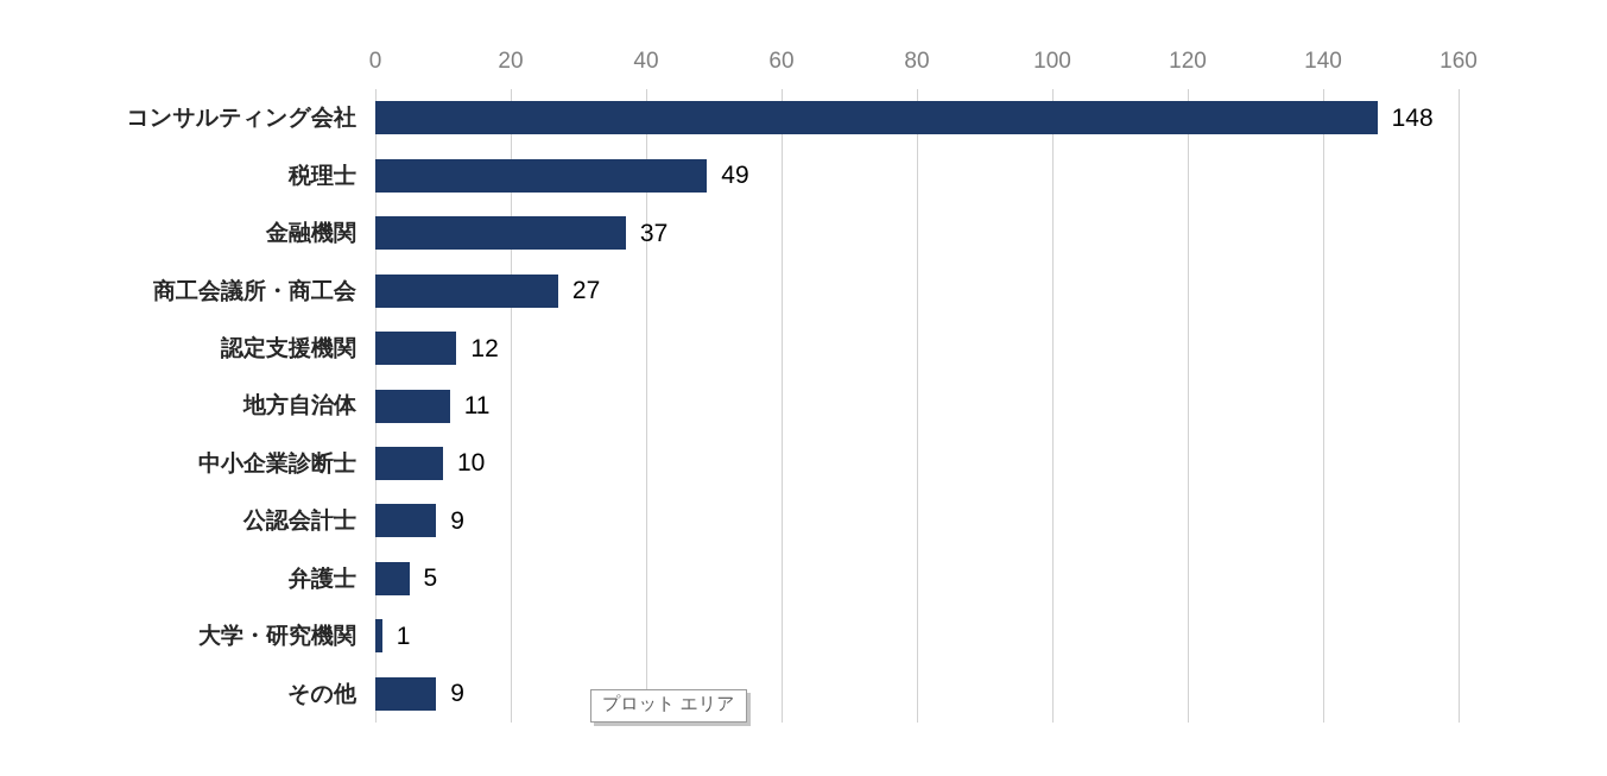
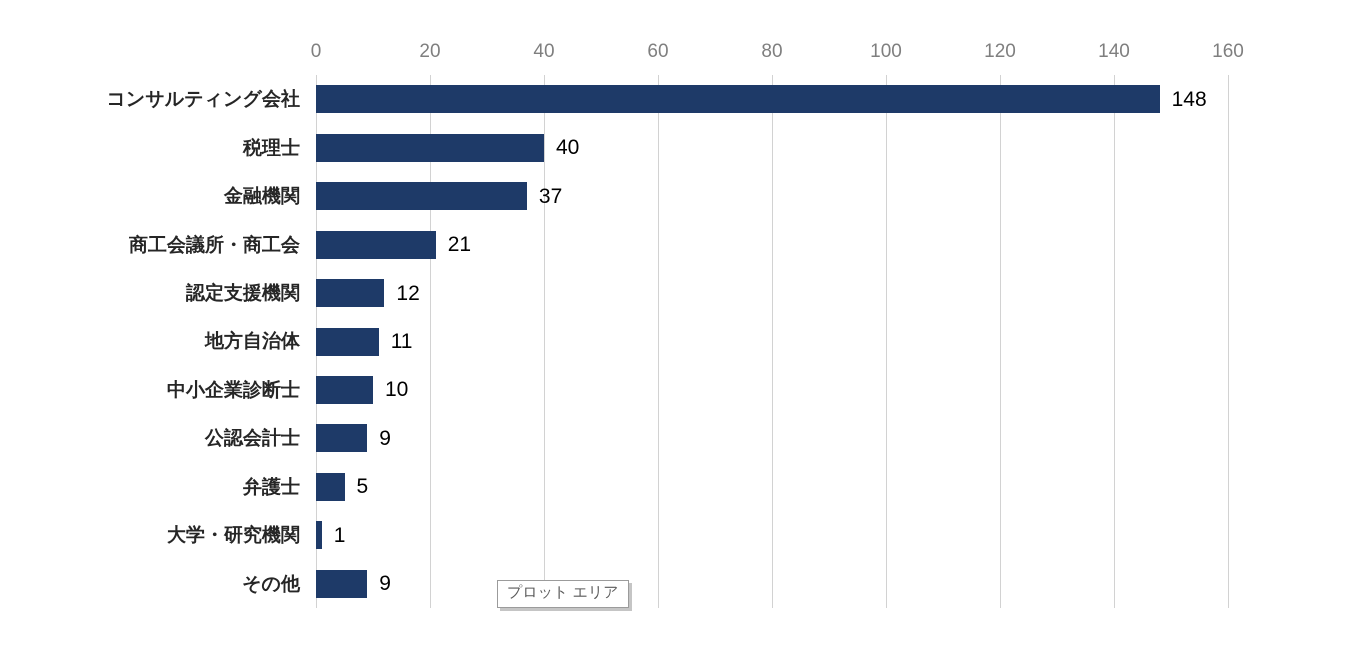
税理士: 49 -> 40
商工会議所・商工会: 27 -> 21
